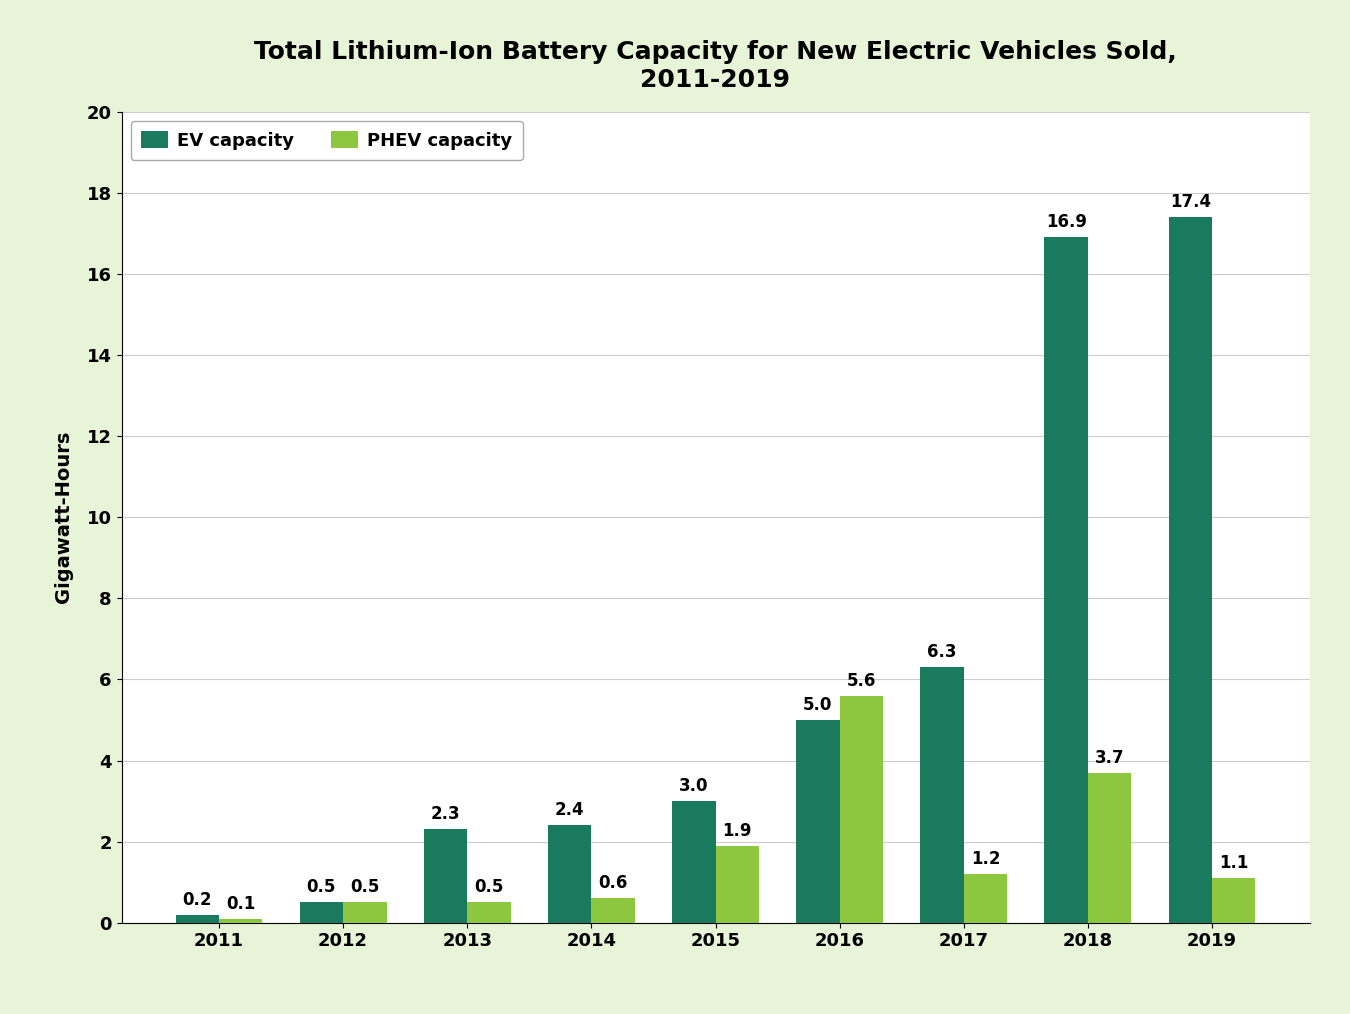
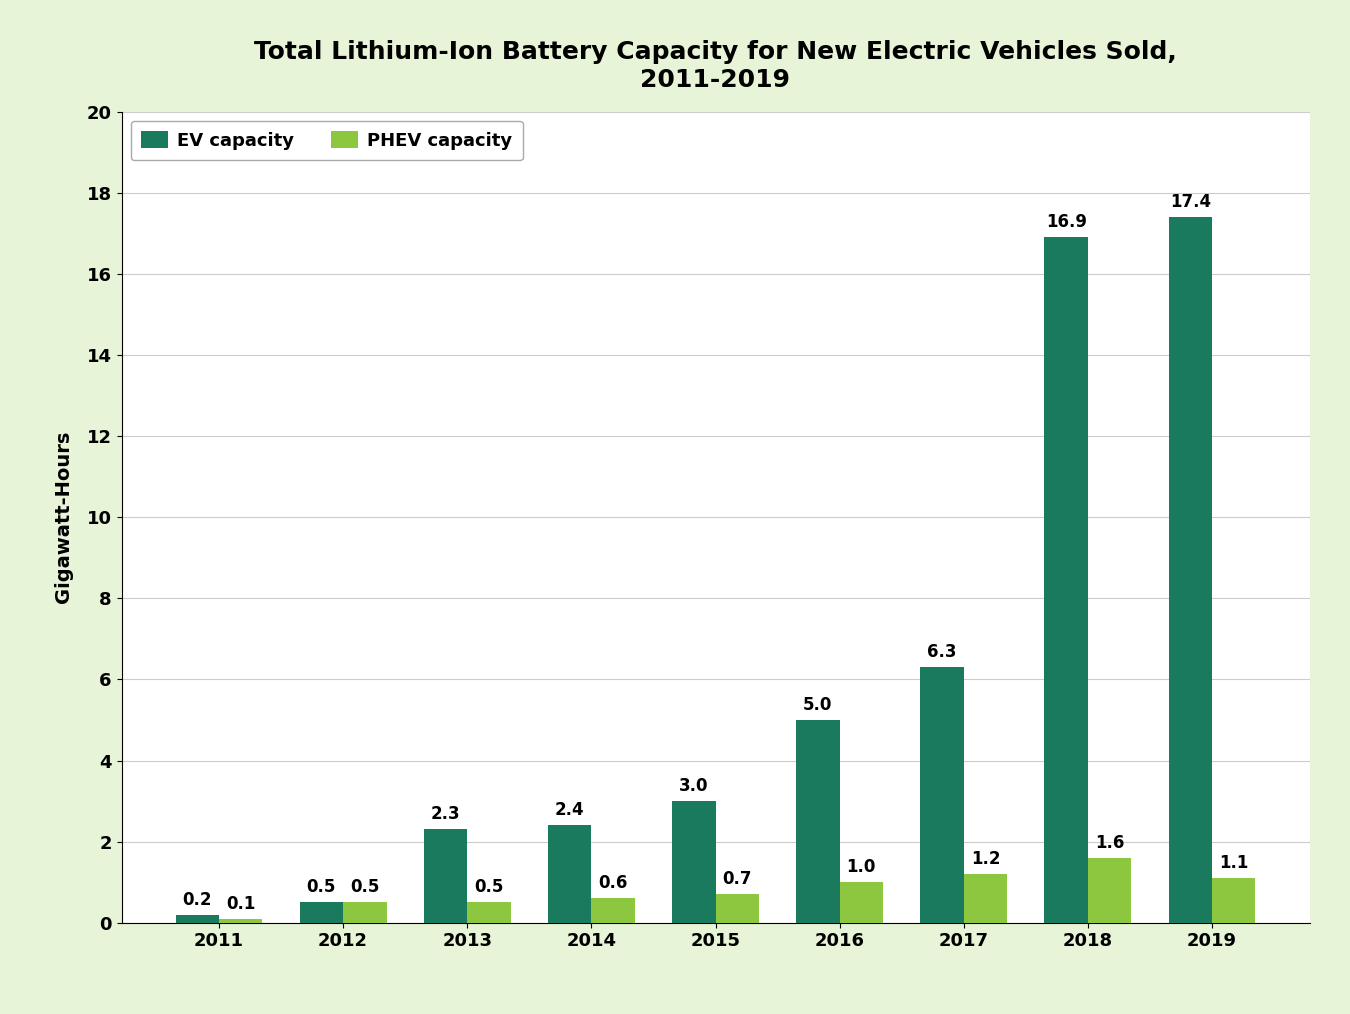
PHEV capacity/2015: 1.9 -> 0.7
PHEV capacity/2016: 5.6 -> 1.0
PHEV capacity/2018: 3.7 -> 1.6
